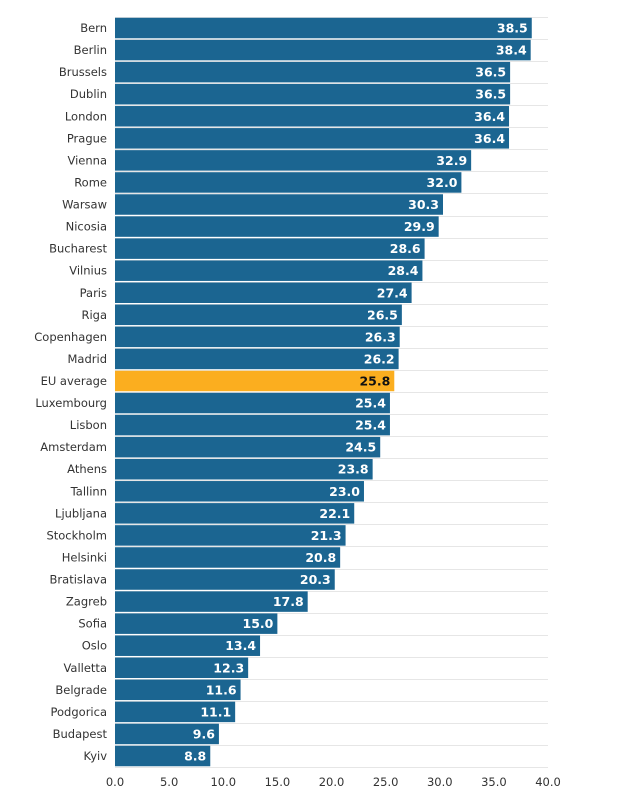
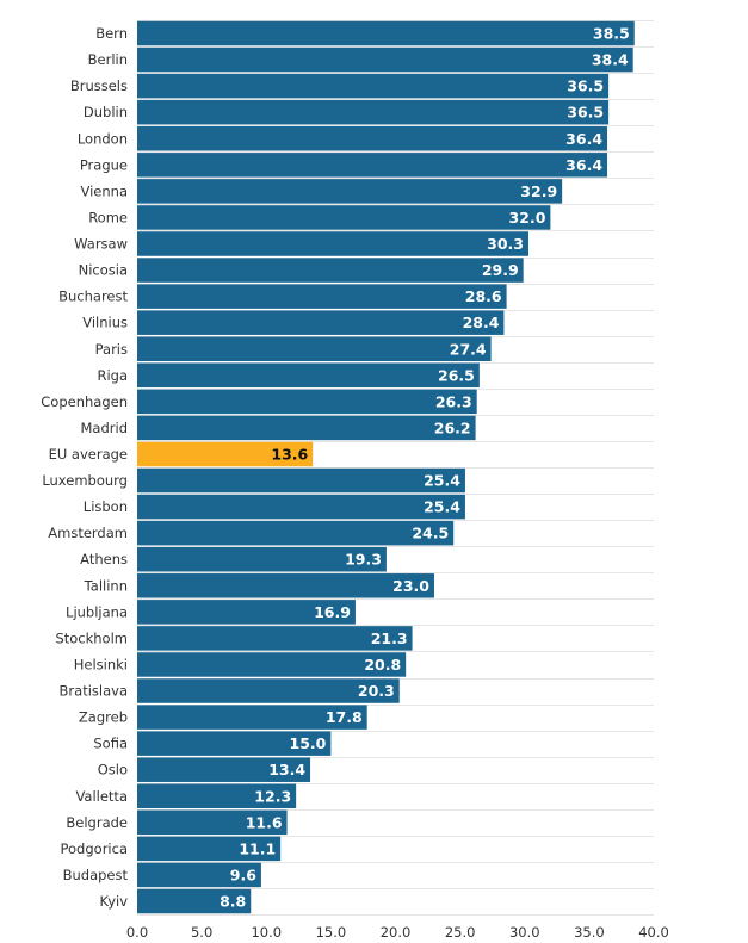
EU average: 25.8 -> 13.6
Athens: 23.8 -> 19.3
Ljubljana: 22.1 -> 16.9
